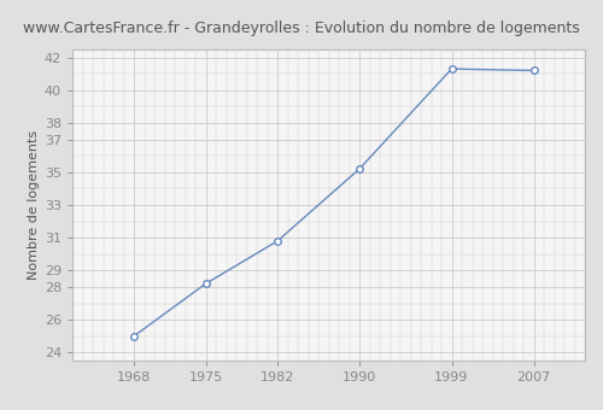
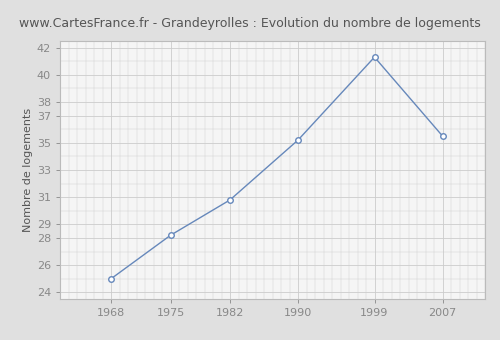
2007: 41.2 -> 35.5
